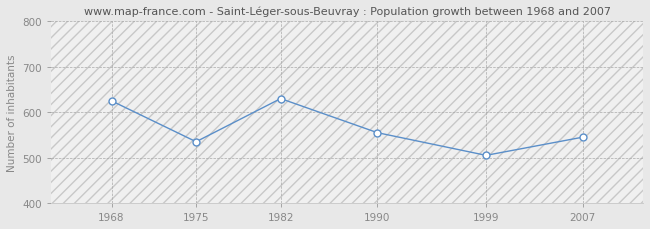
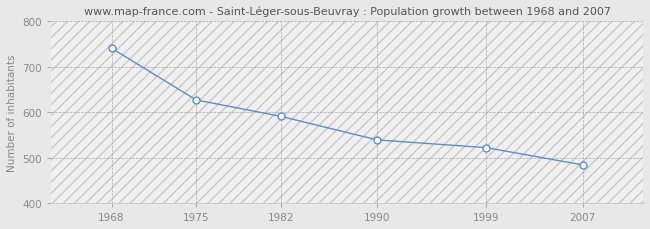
1968: 625 -> 741
1975: 535 -> 627
1982: 630 -> 591
1990: 555 -> 539
1999: 505 -> 522
2007: 545 -> 484
